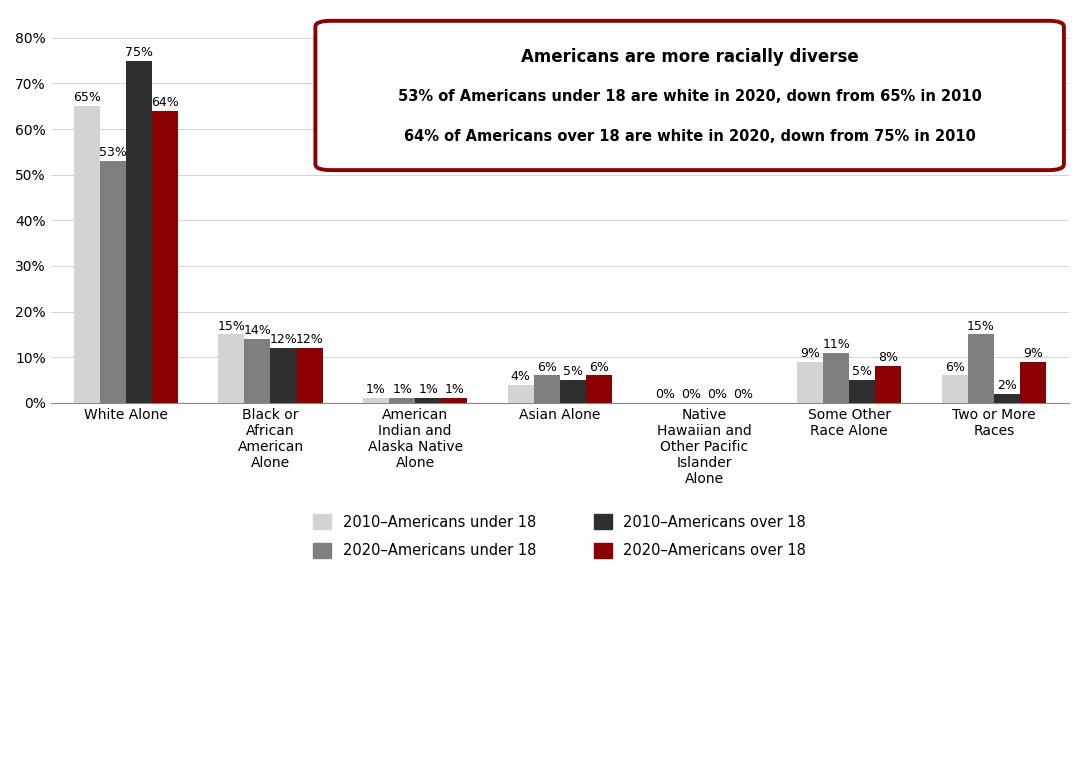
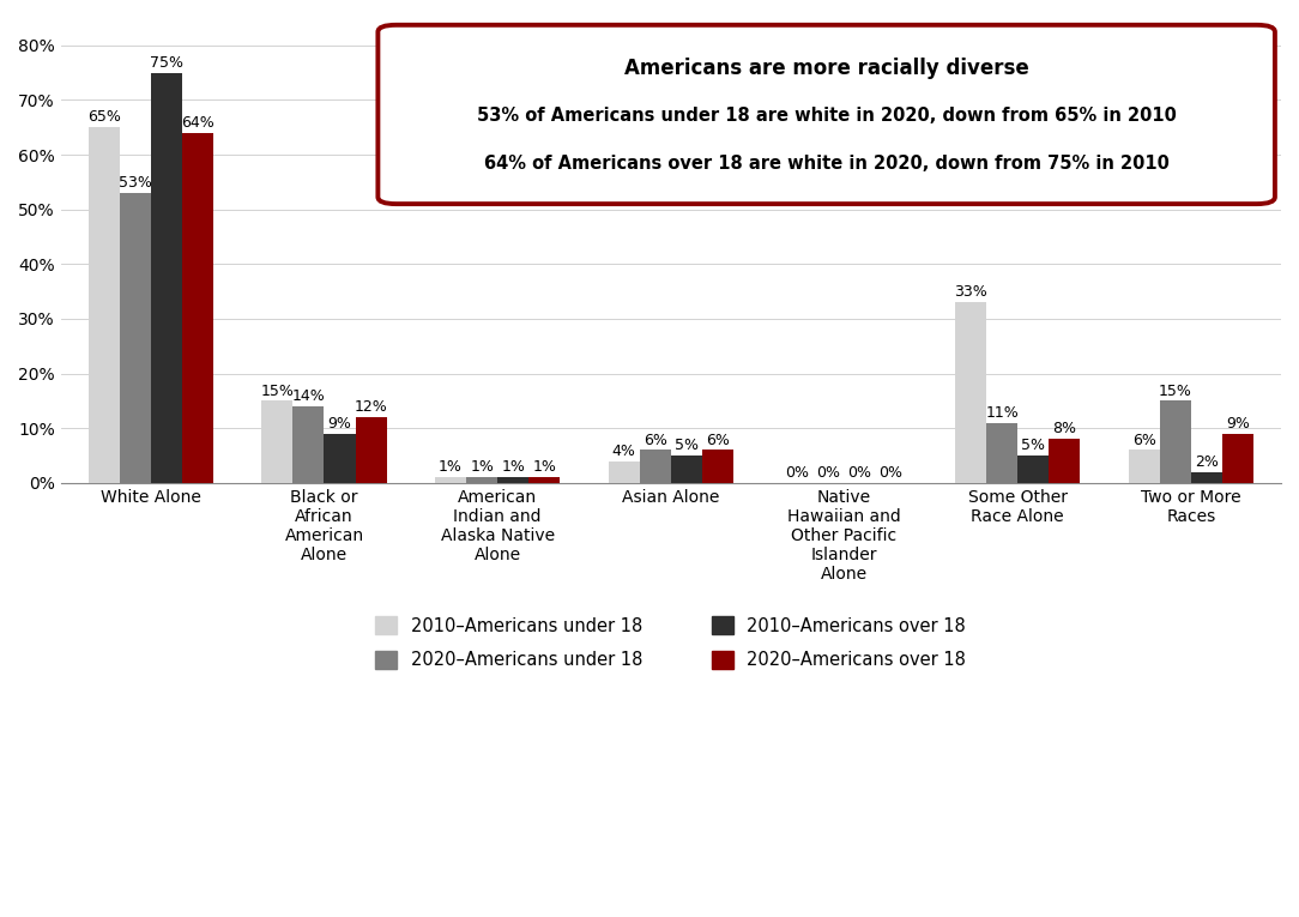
2010–Americans over 18/Black or African American Alone: 12% -> 9%
2010–Americans under 18/Some Other Race Alone: 9% -> 33%
